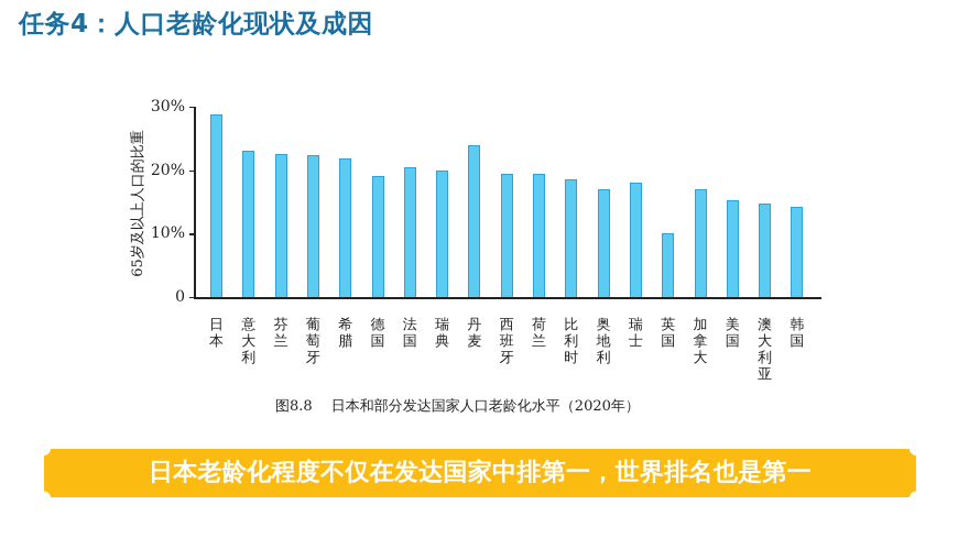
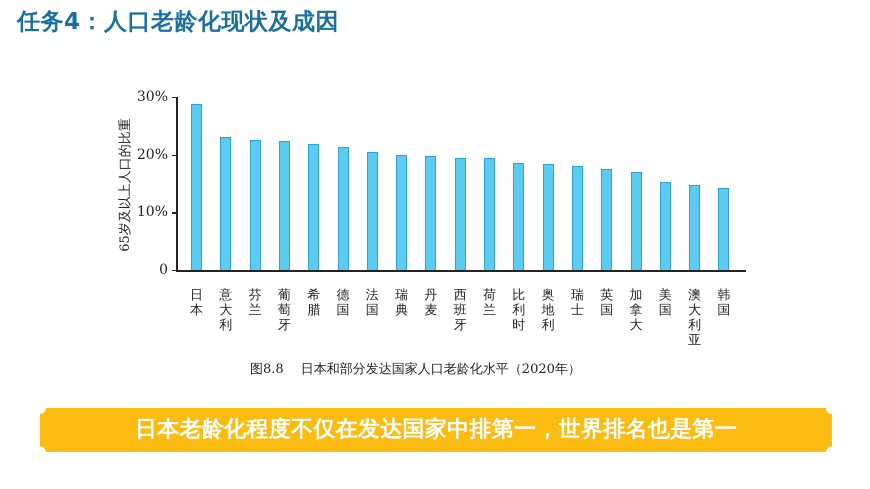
德国: 19% -> 21%
丹麦: 24% -> 20%
奥地利: 17% -> 18%
英国: 10% -> 18%
